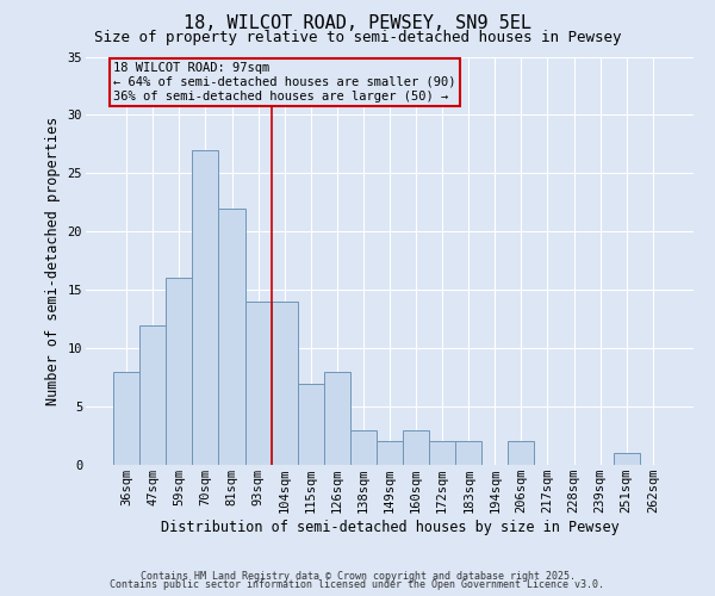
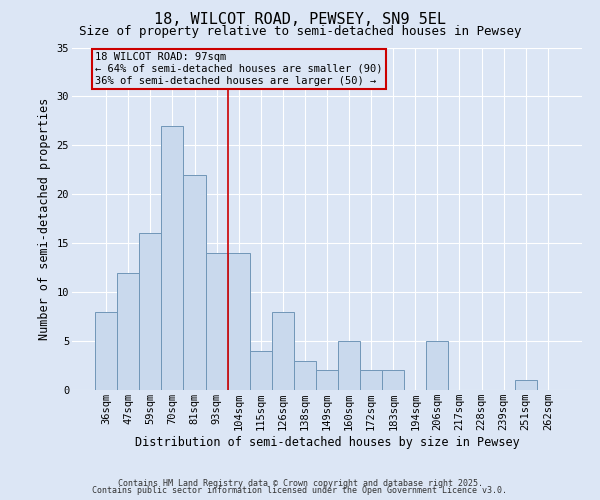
115sqm: 7 -> 4
160sqm: 3 -> 5
206sqm: 2 -> 5
